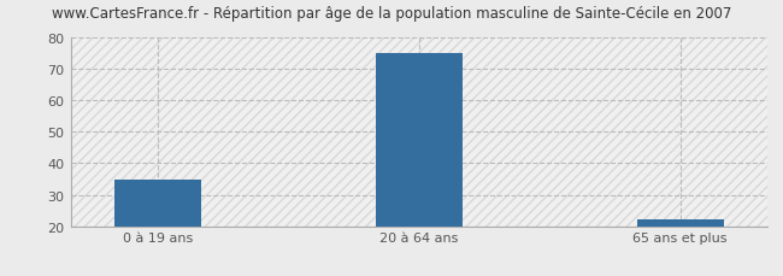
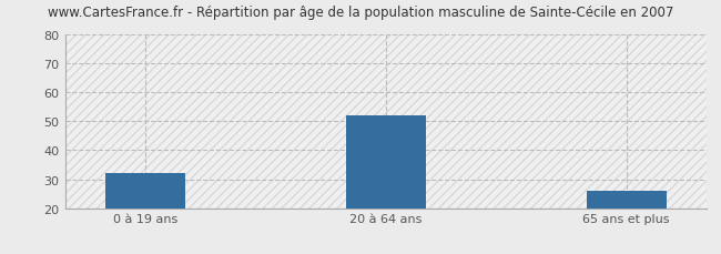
0 à 19 ans: 35 -> 32
20 à 64 ans: 75 -> 52
65 ans et plus: 22 -> 26
